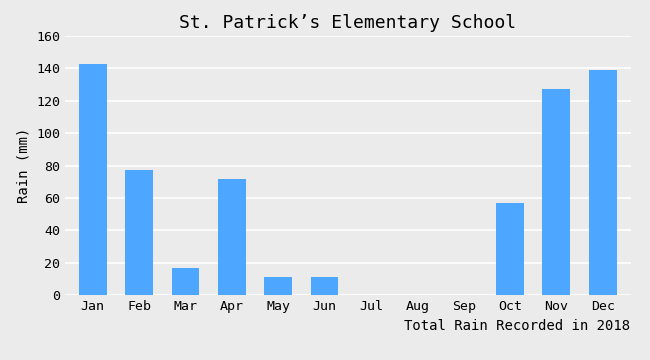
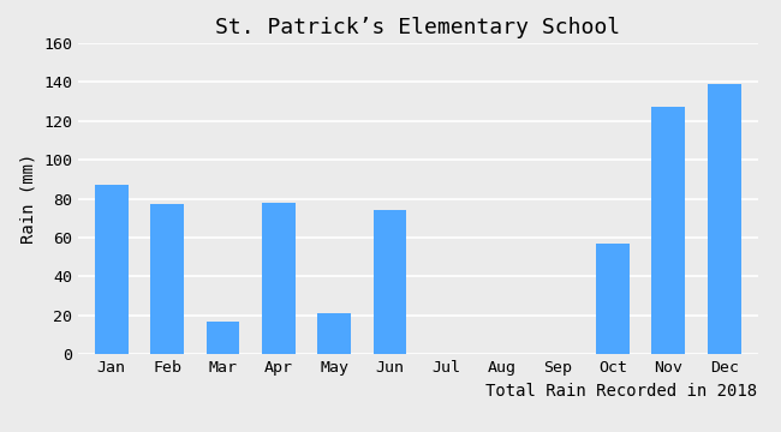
Jan: 143 -> 87
Apr: 72 -> 78
May: 11 -> 21
Jun: 11 -> 74
